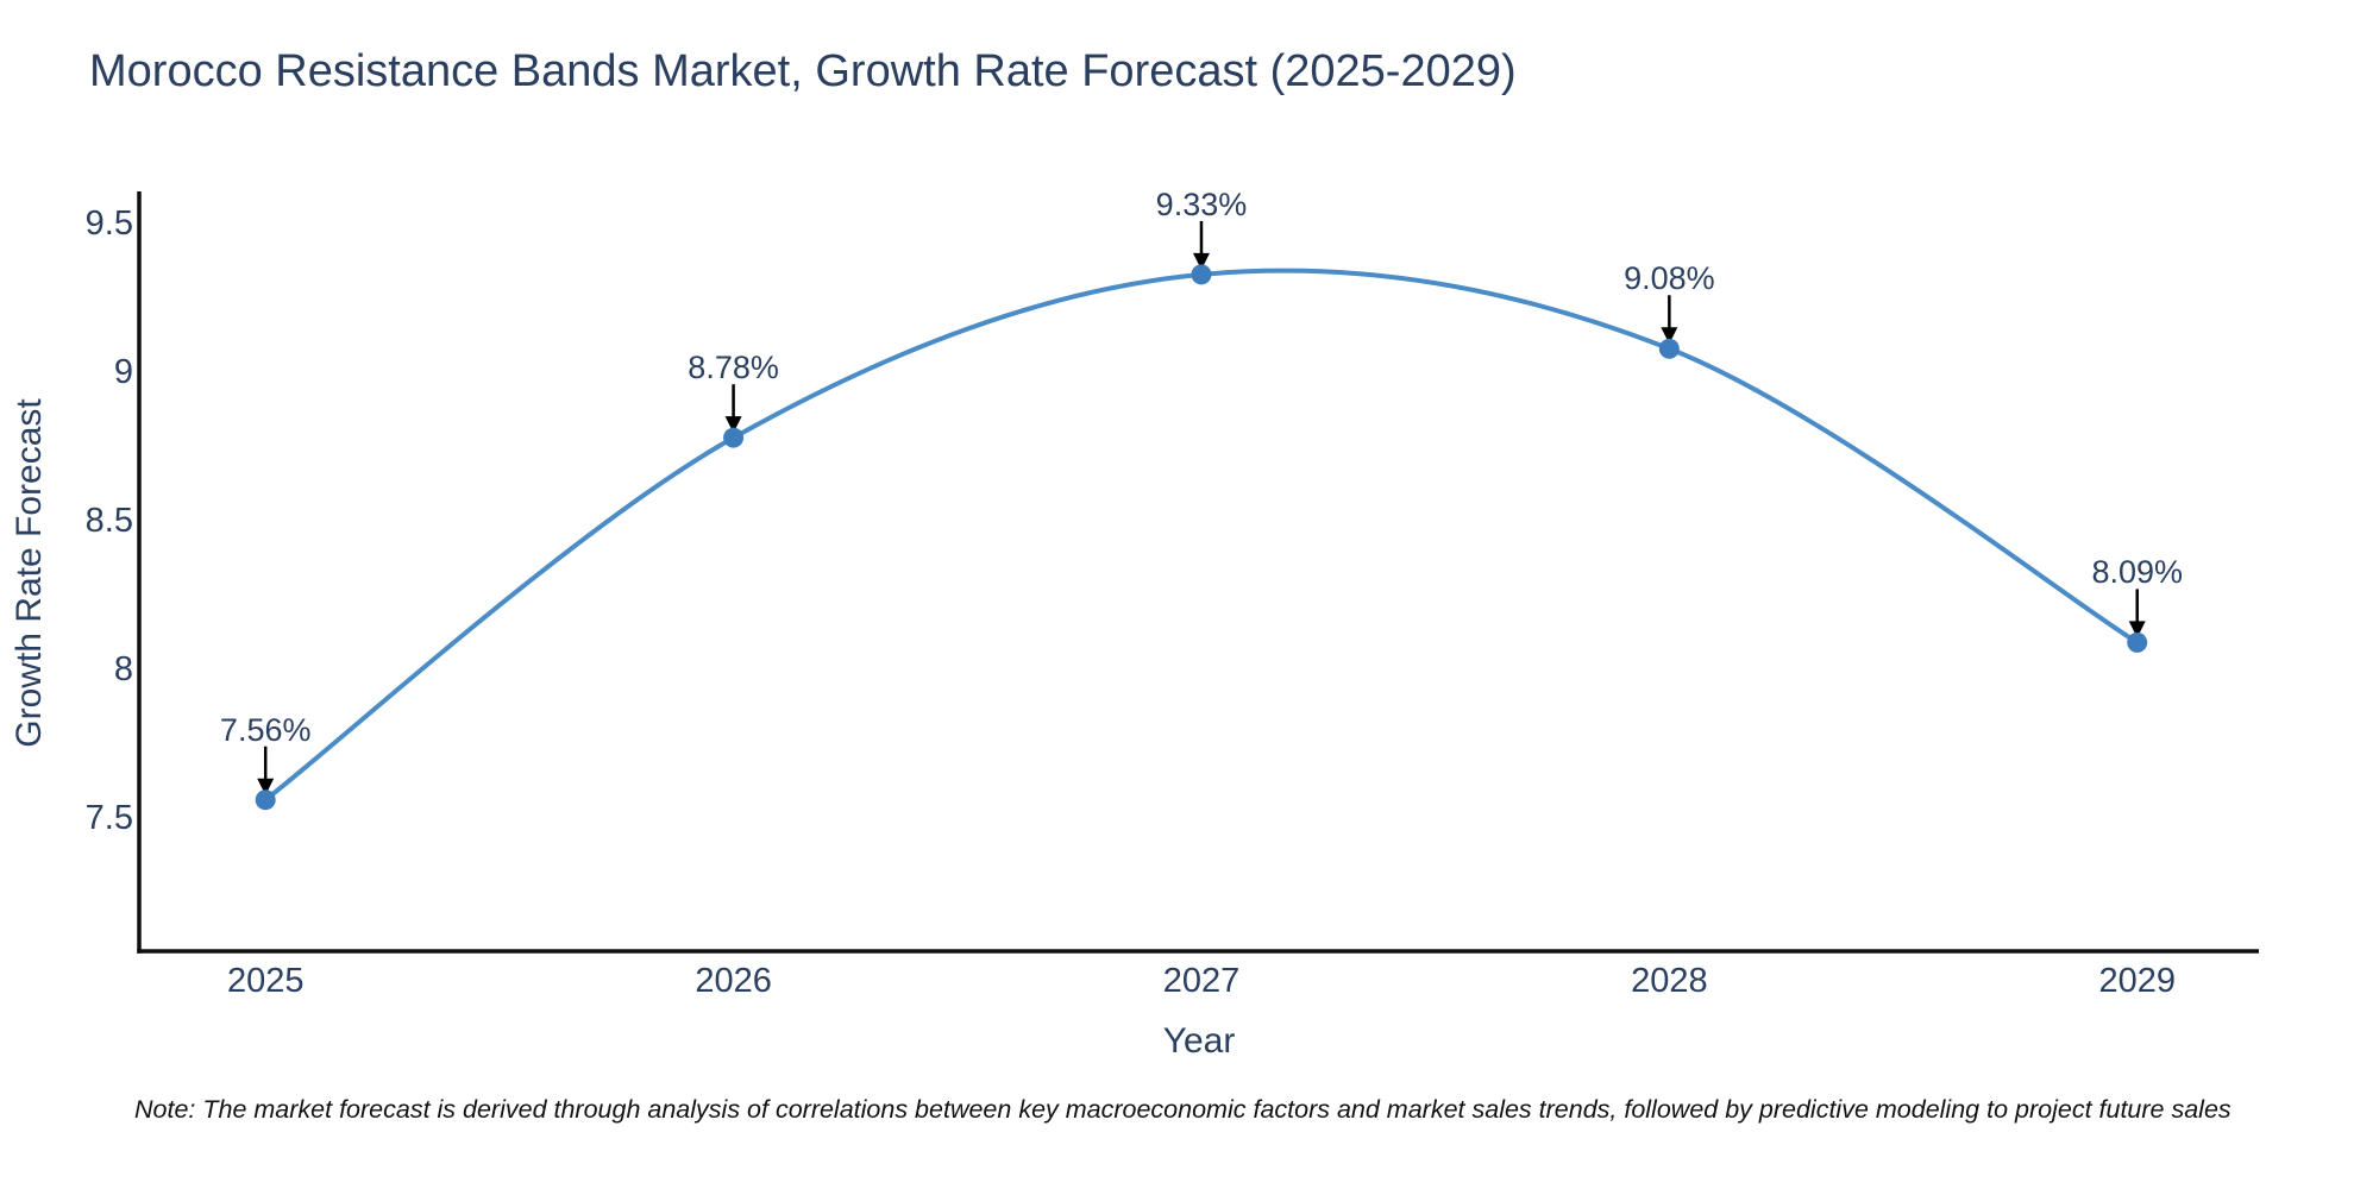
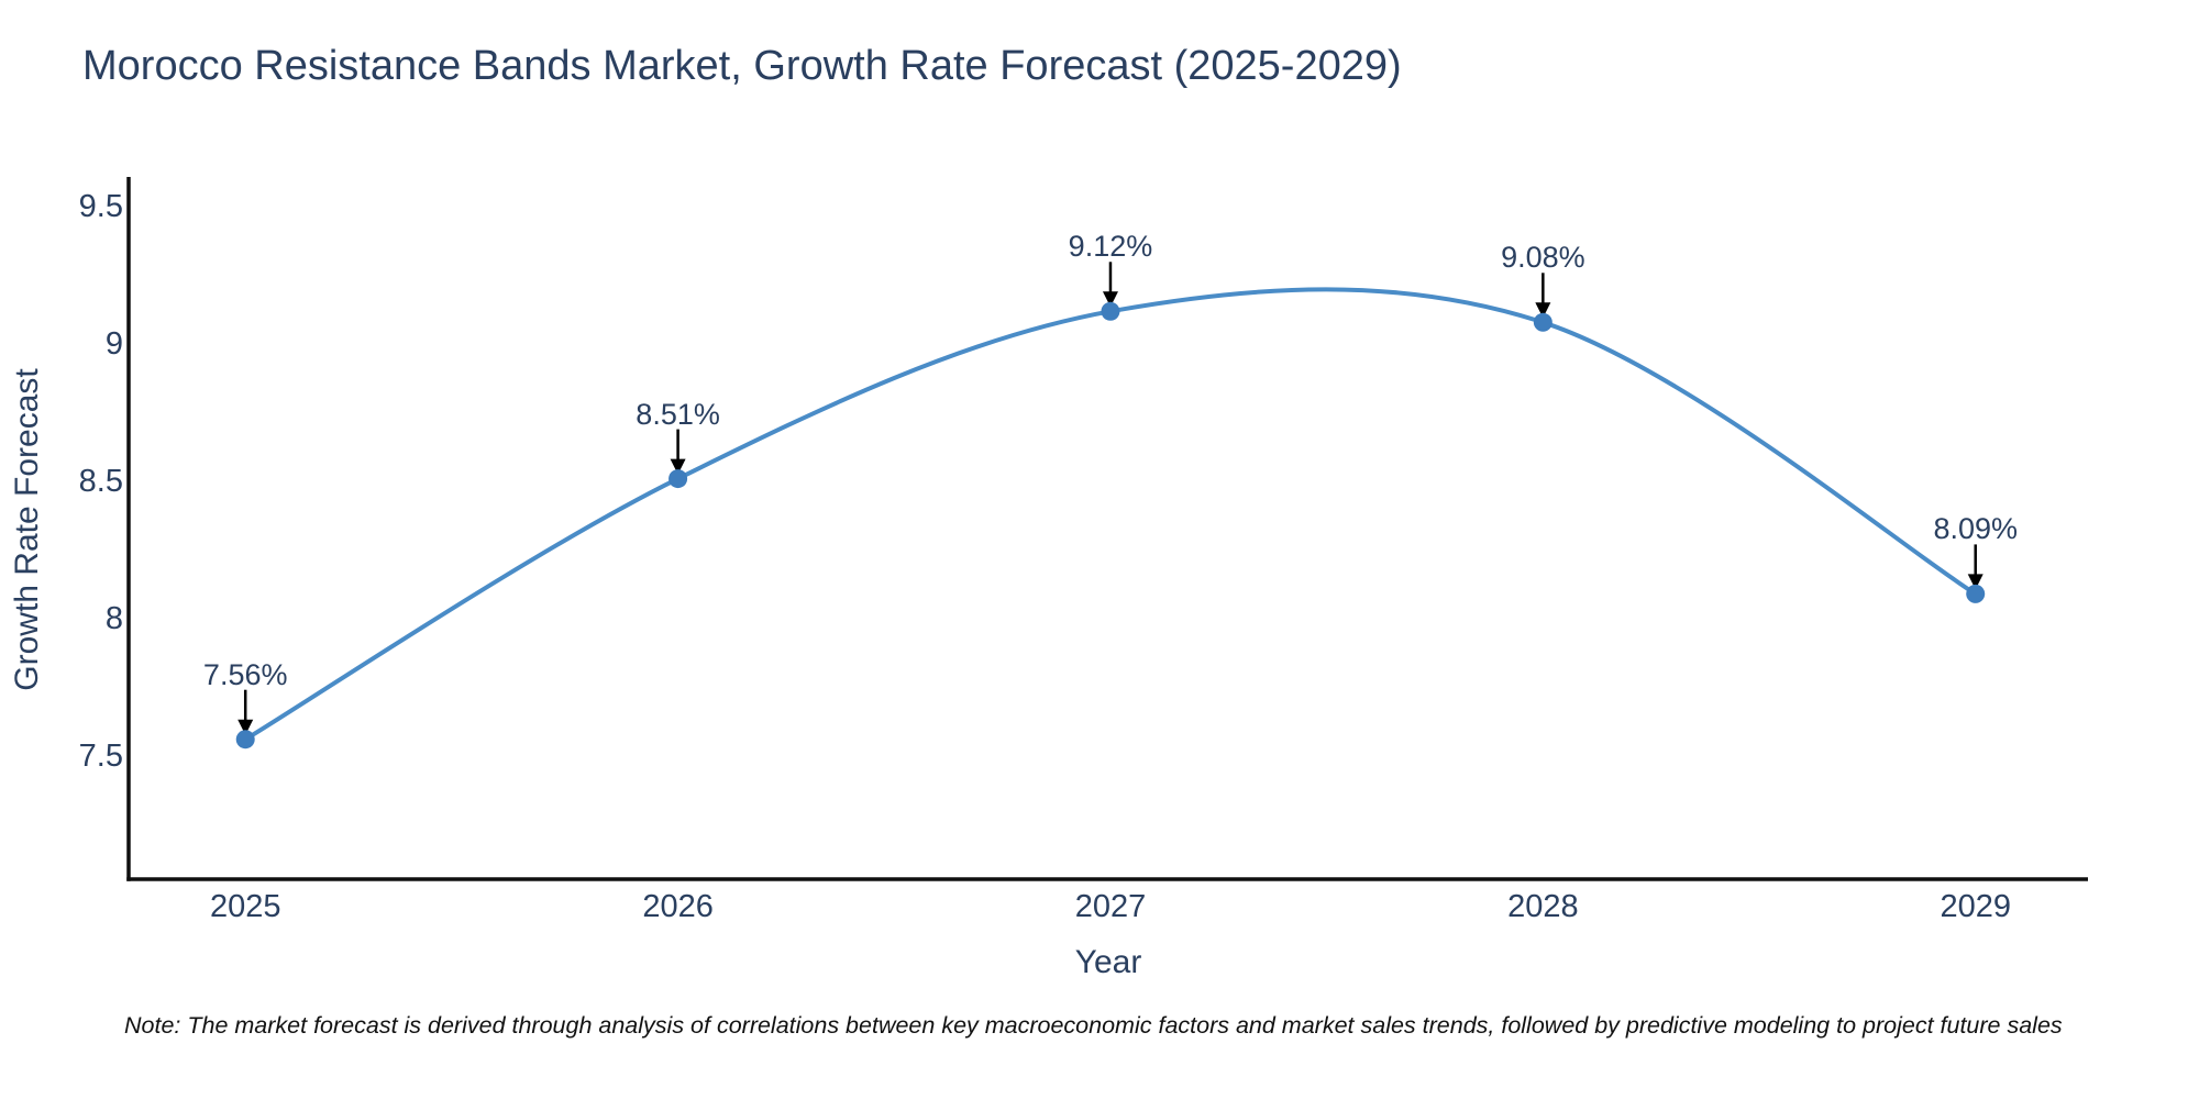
2026: 8.78% -> 8.51%
2027: 9.33% -> 9.12%
